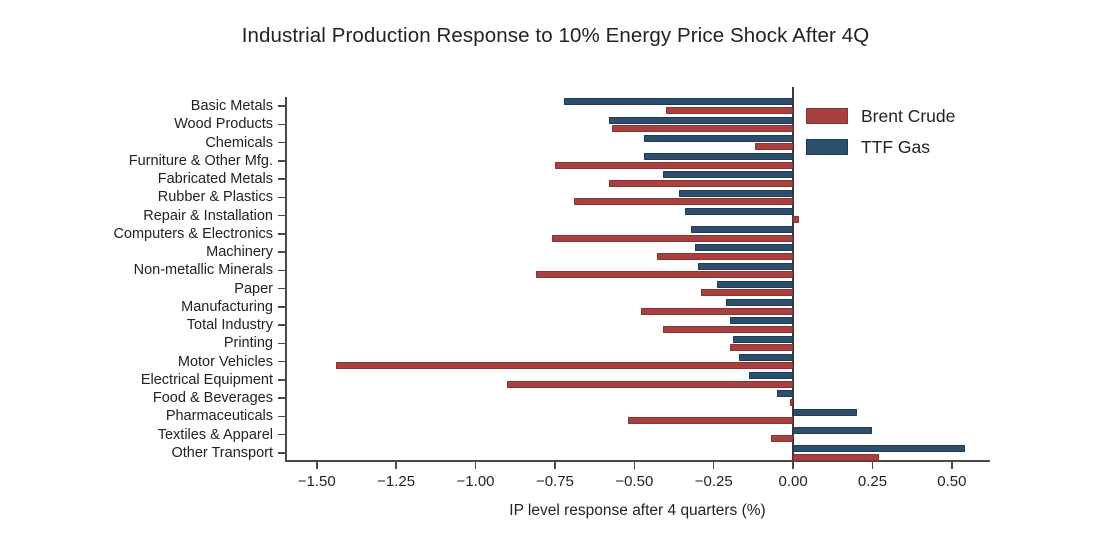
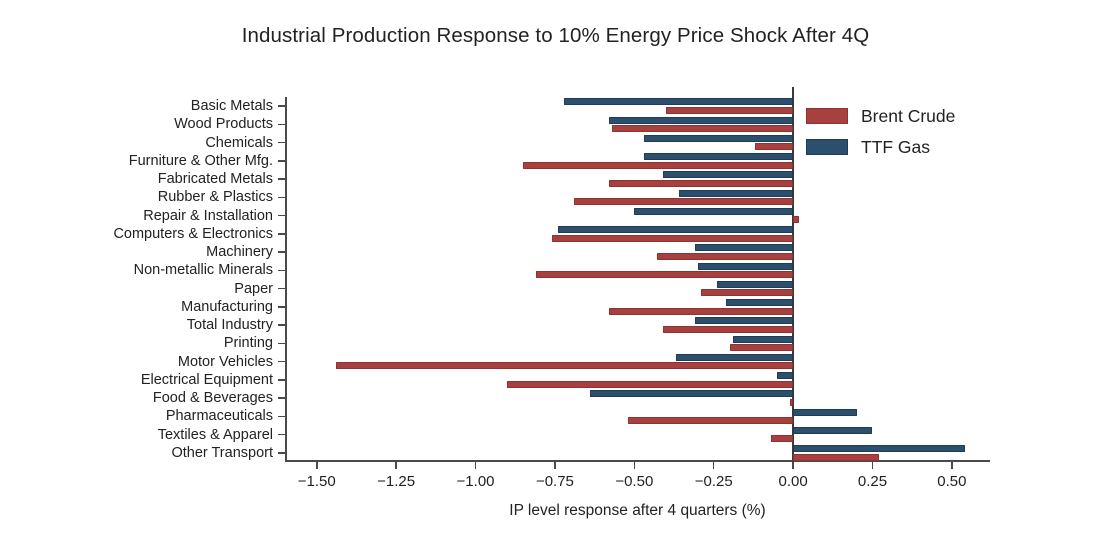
Brent Crude/Furniture & Other Mfg.: -0.75 -> -0.85
TTF Gas/Repair & Installation: -0.34 -> -0.50
TTF Gas/Computers & Electronics: -0.32 -> -0.74
Brent Crude/Manufacturing: -0.48 -> -0.58
TTF Gas/Total Industry: -0.20 -> -0.31
TTF Gas/Motor Vehicles: -0.17 -> -0.37
TTF Gas/Electrical Equipment: -0.14 -> -0.05
TTF Gas/Food & Beverages: -0.05 -> -0.64
